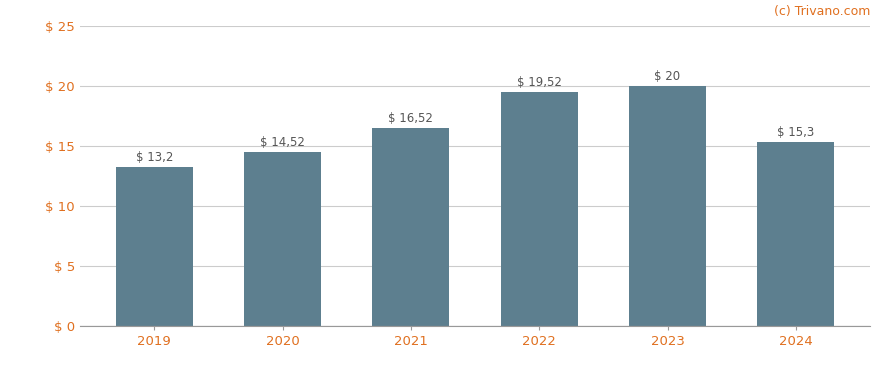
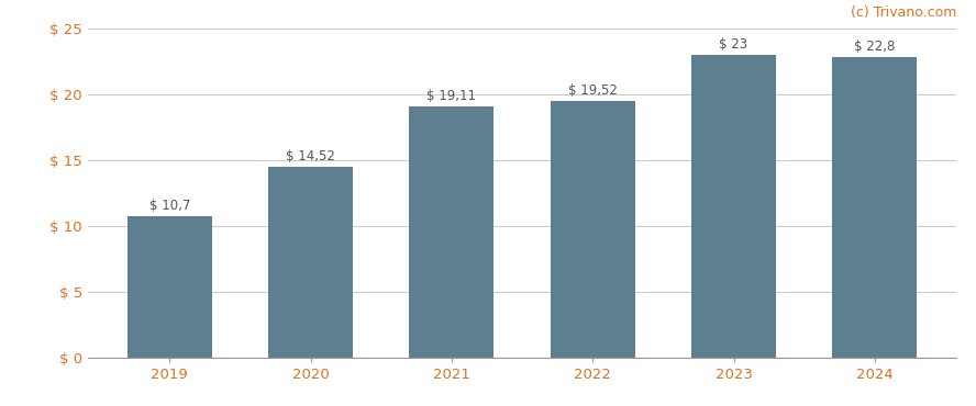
2019: 13,2 -> 10,7
2021: 16,52 -> 19,11
2023: 20 -> 23
2024: 15,3 -> 22,8
